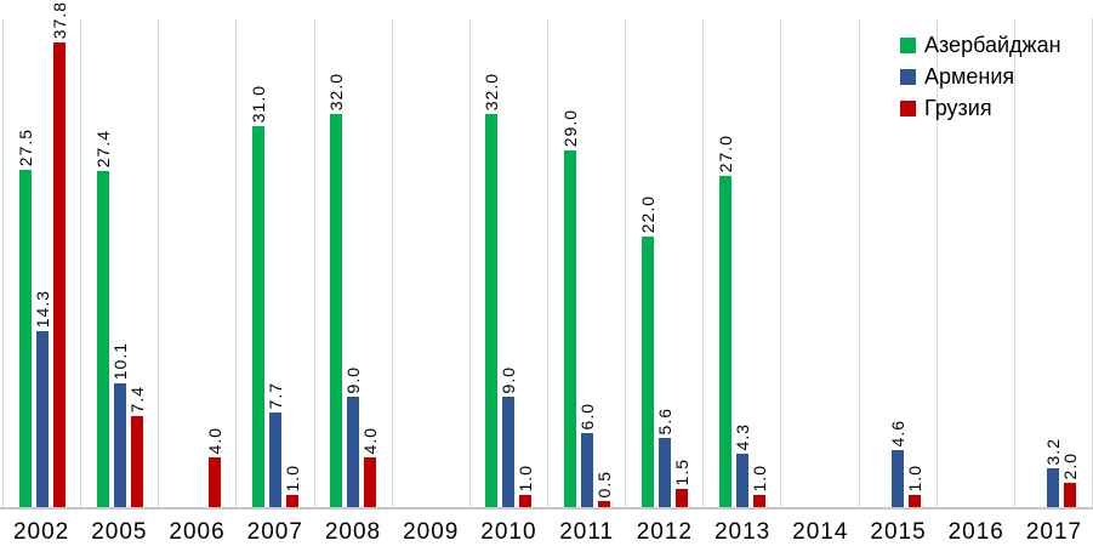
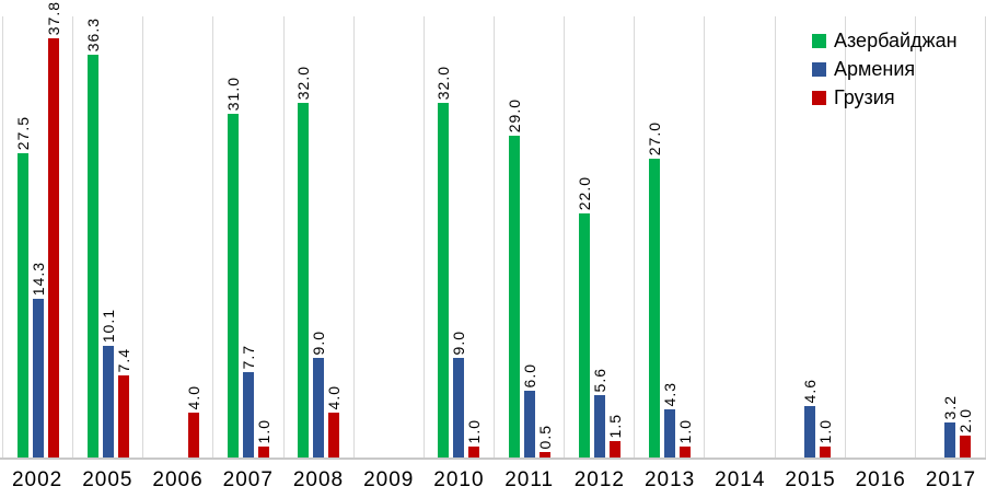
Азербайджан/2005: 27.4 -> 36.3
